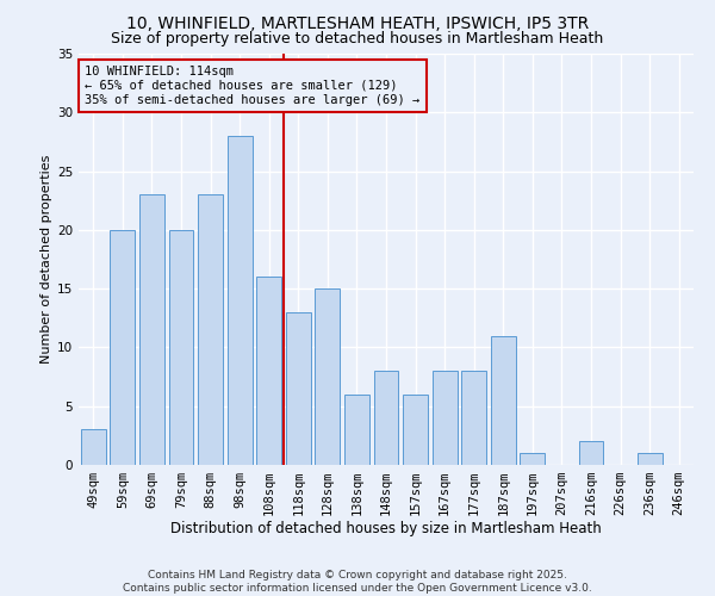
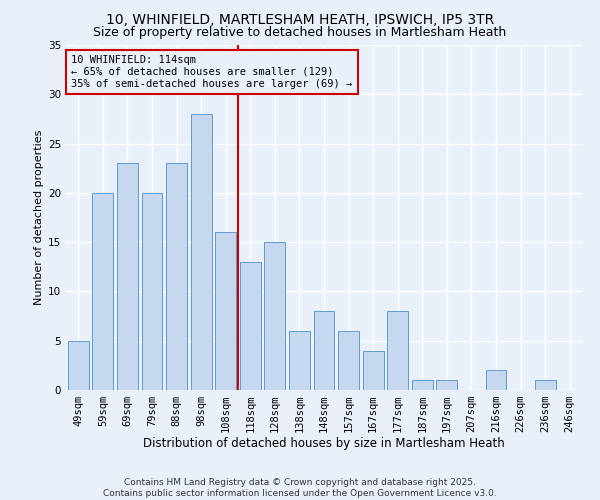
49sqm: 3 -> 5
167sqm: 8 -> 4
187sqm: 11 -> 1
